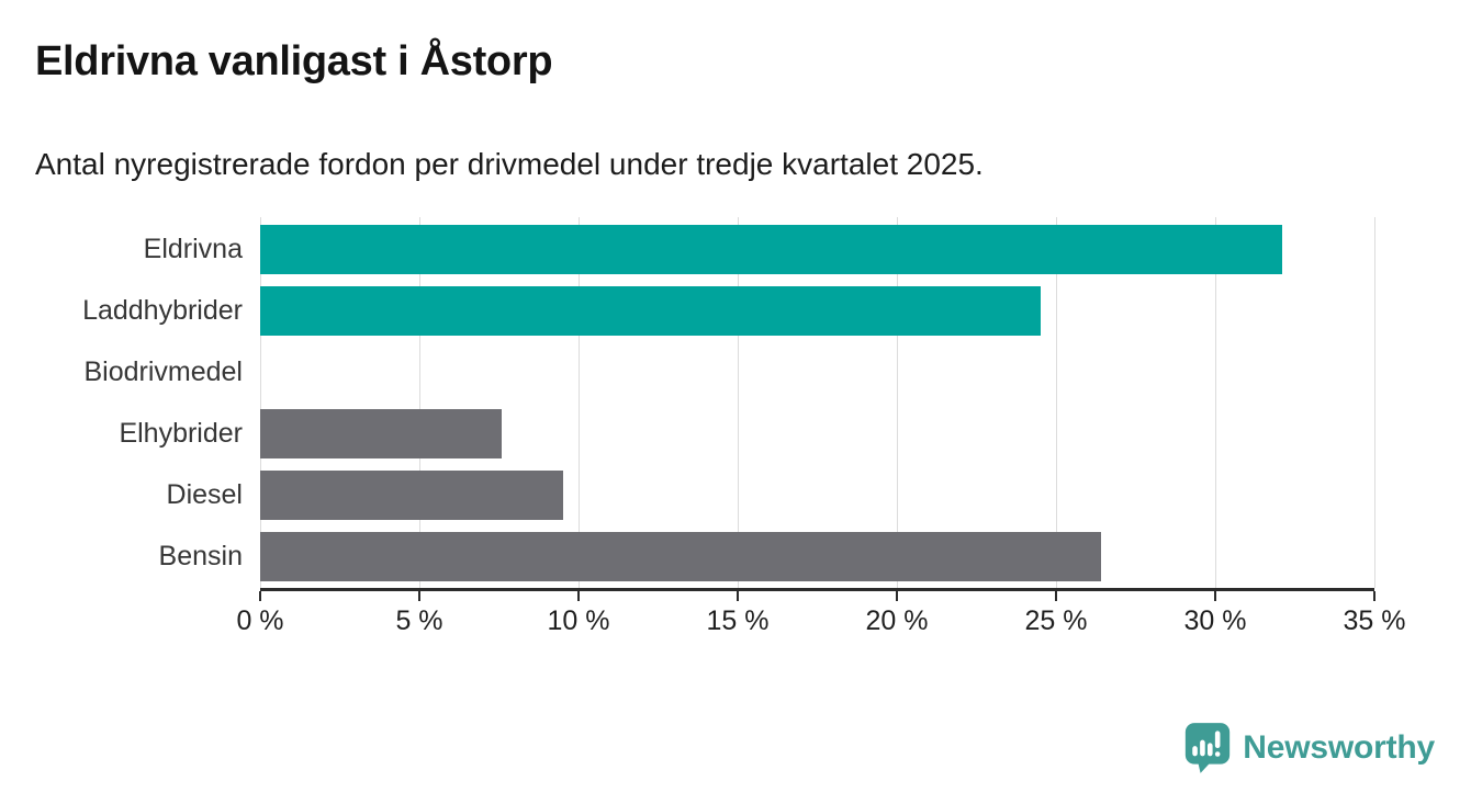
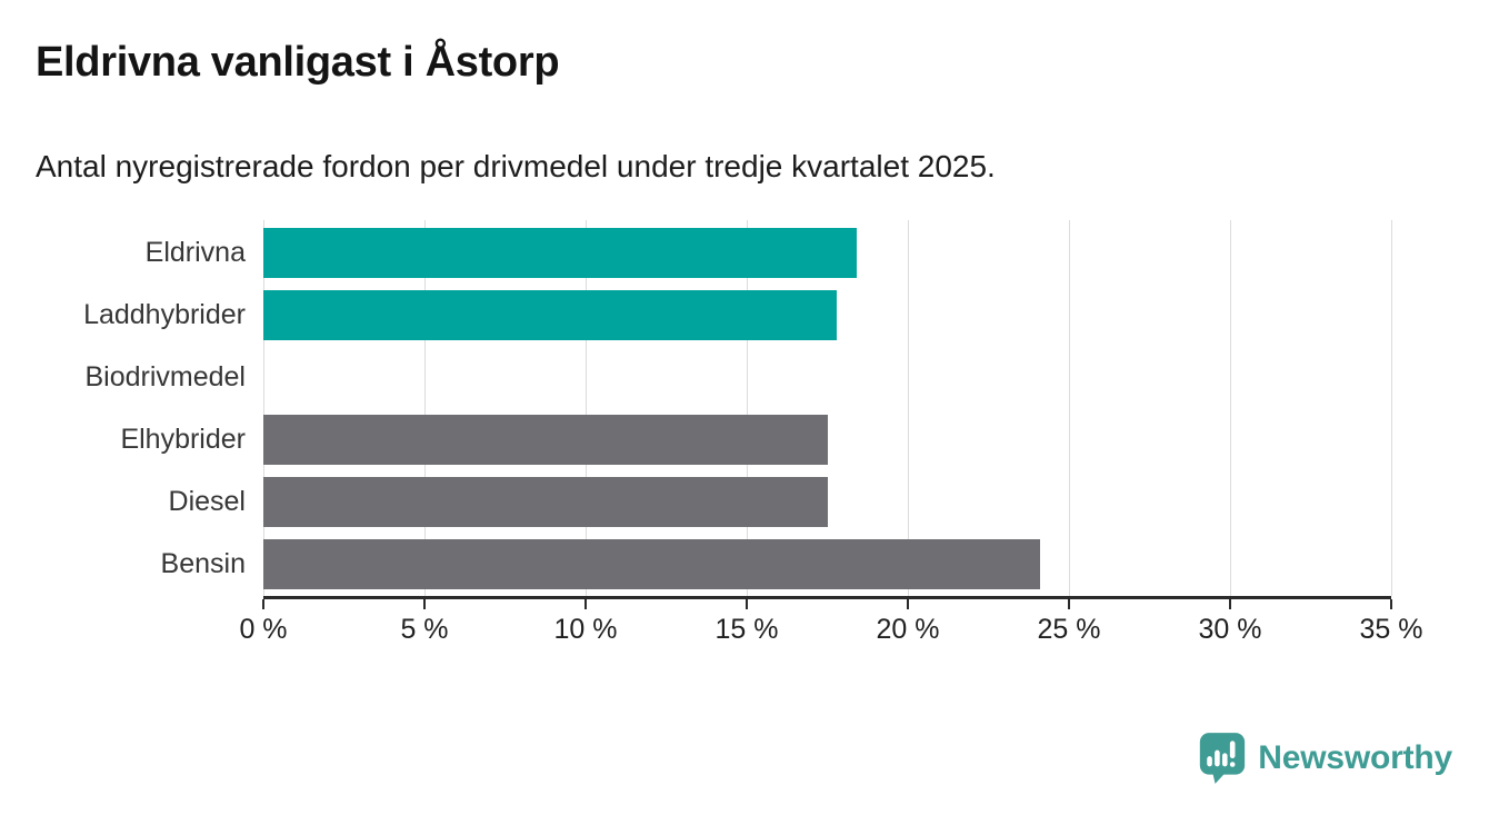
Eldrivna: 32.1% -> 18.4%
Laddhybrider: 24.5% -> 17.8%
Elhybrider: 7.6% -> 17.5%
Diesel: 9.5% -> 17.5%
Bensin: 26.4% -> 24.1%
